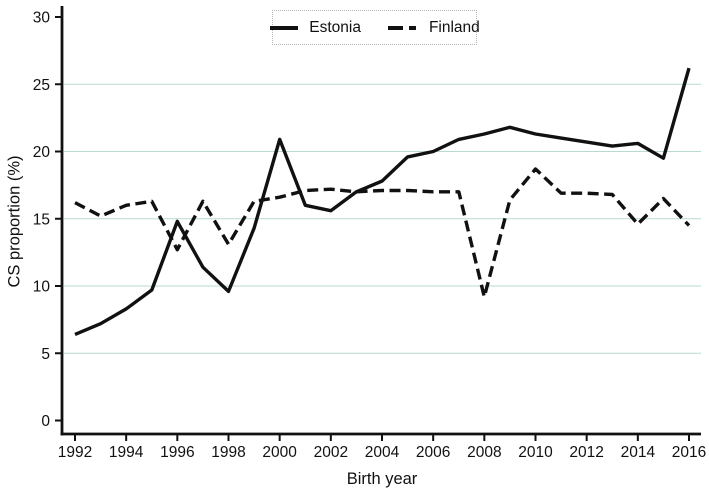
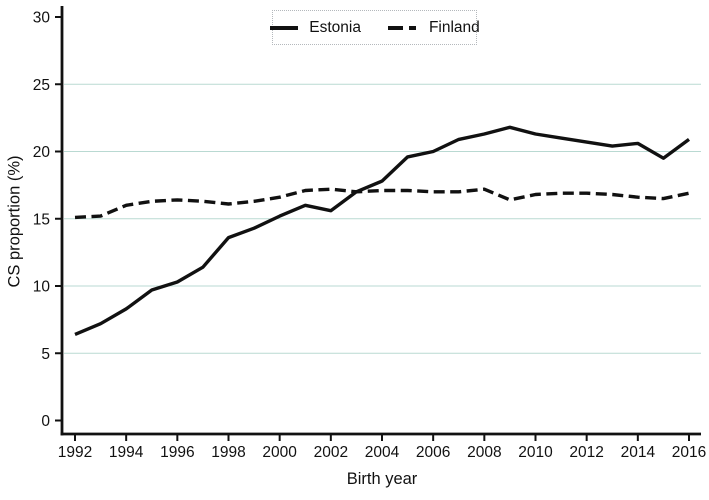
Finland/1992: 16.2 -> 15.1
Estonia/1996: 14.8 -> 10.3
Finland/1996: 12.7 -> 16.4
Estonia/1998: 9.6 -> 13.6
Finland/1998: 13.1 -> 16.1
Estonia/2000: 20.9 -> 15.2
Finland/2008: 9.2 -> 17.2
Finland/2010: 18.7 -> 16.8
Finland/2014: 14.6 -> 16.6
Estonia/2016: 26.2 -> 20.9
Finland/2016: 14.5 -> 16.9
